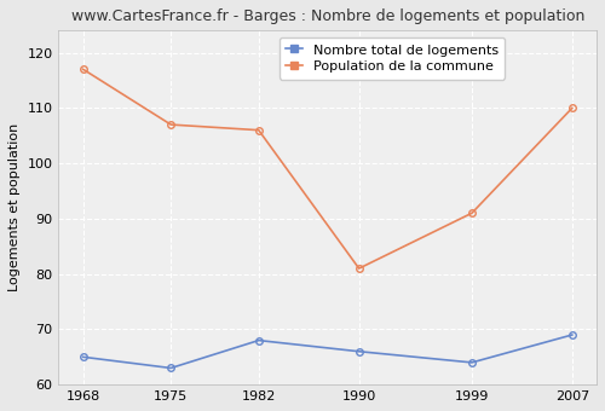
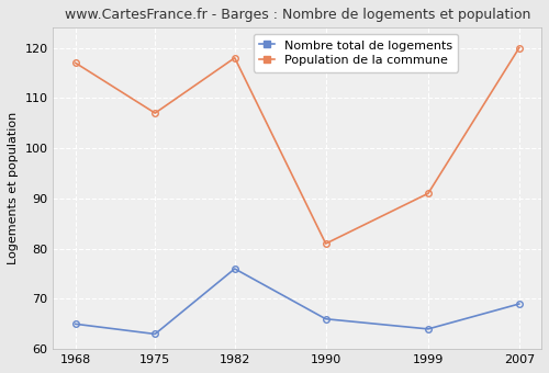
Nombre total de logements/1982: 68 -> 76
Population de la commune/1982: 106 -> 118
Population de la commune/2007: 110 -> 120
